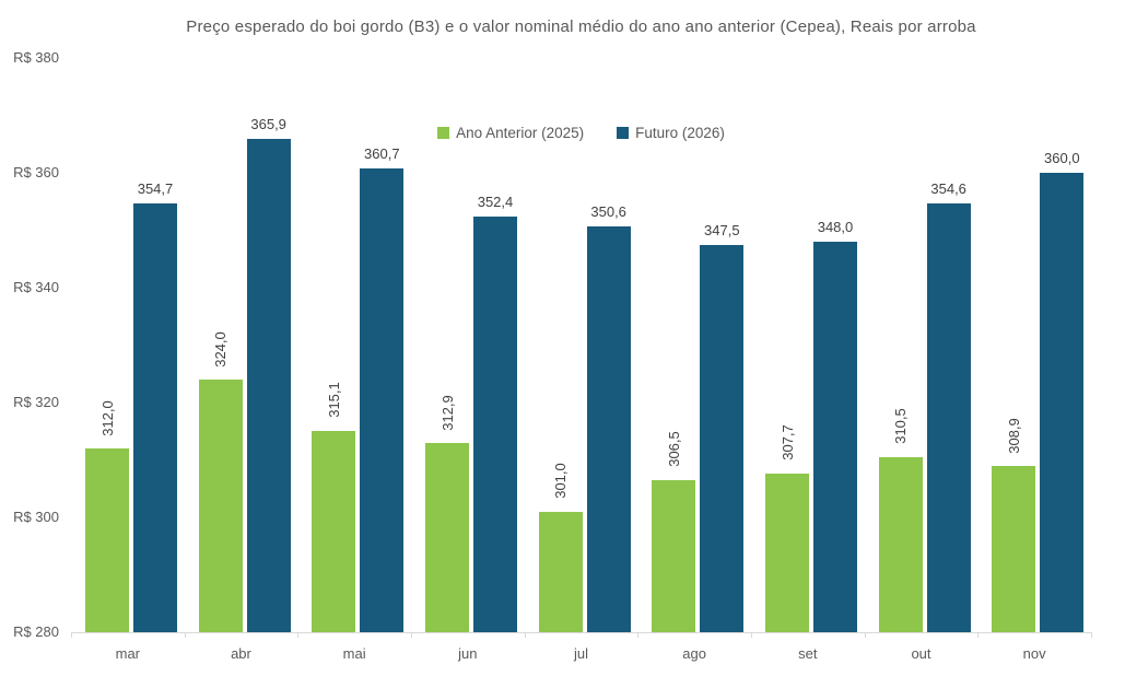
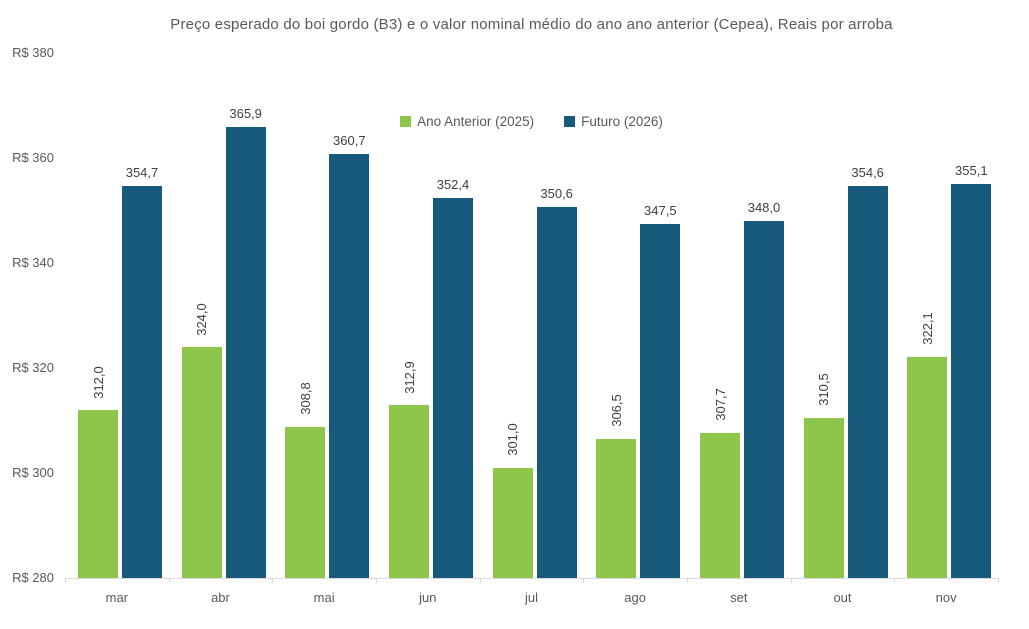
Ano Anterior (2025)/mai: 315,1 -> 308,8
Ano Anterior (2025)/nov: 308,9 -> 322,1
Futuro (2026)/nov: 360,0 -> 355,1
